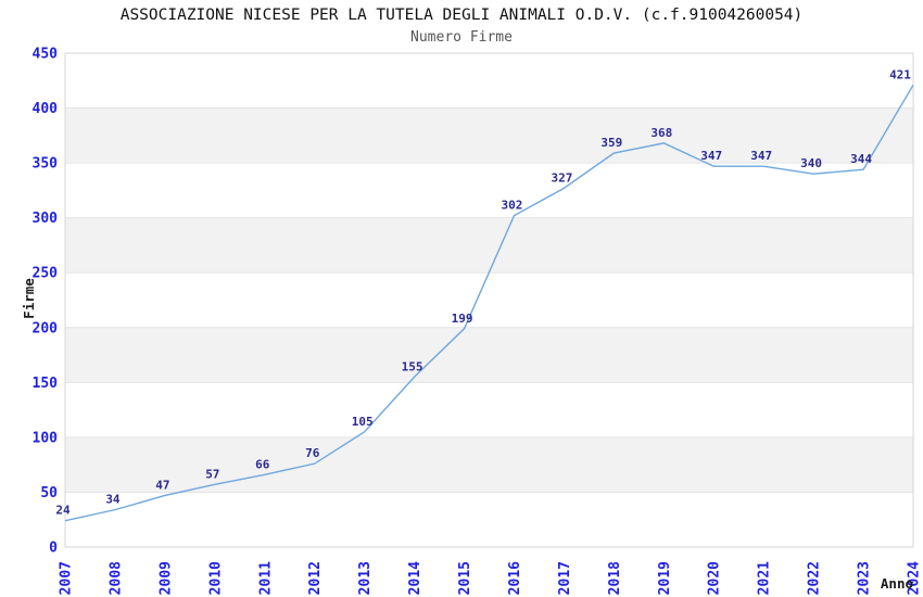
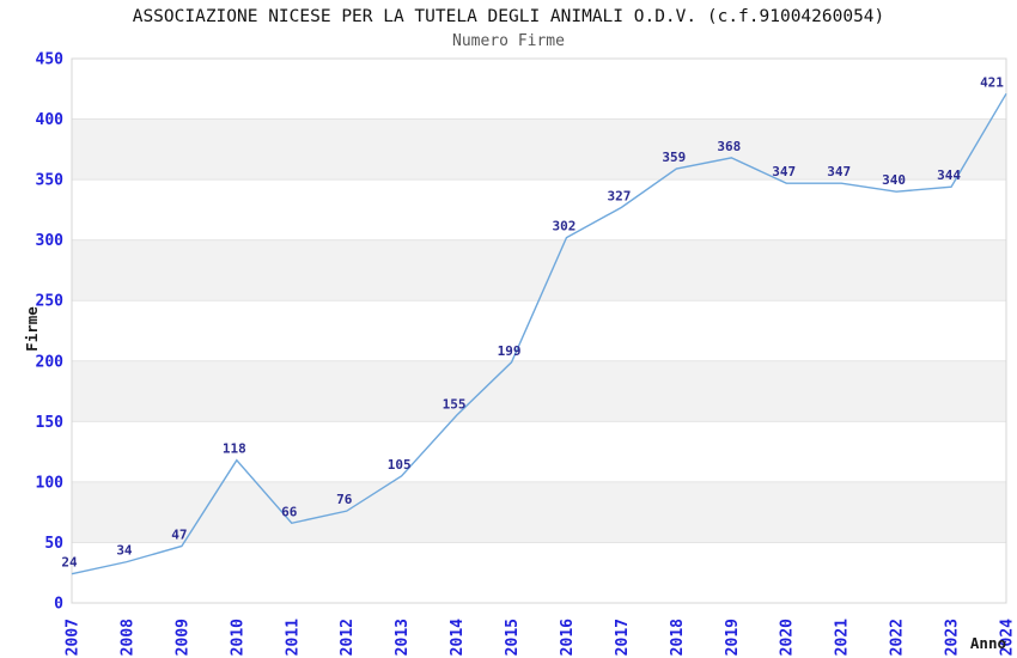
2010: 57 -> 118
